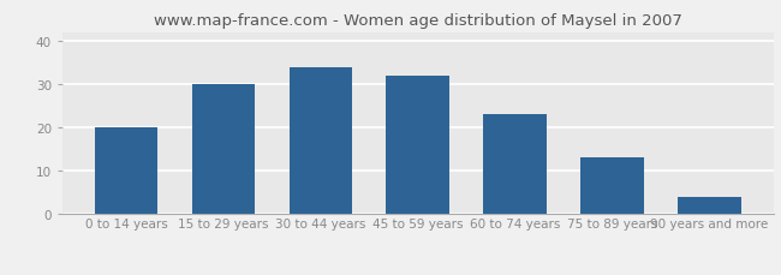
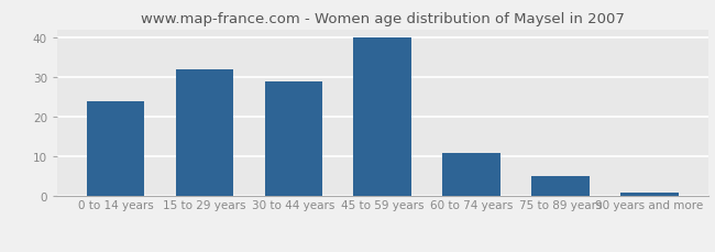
0 to 14 years: 20 -> 24
15 to 29 years: 30 -> 32
30 to 44 years: 34 -> 29
45 to 59 years: 32 -> 40
60 to 74 years: 23 -> 11
75 to 89 years: 13 -> 5
90 years and more: 4 -> 1
